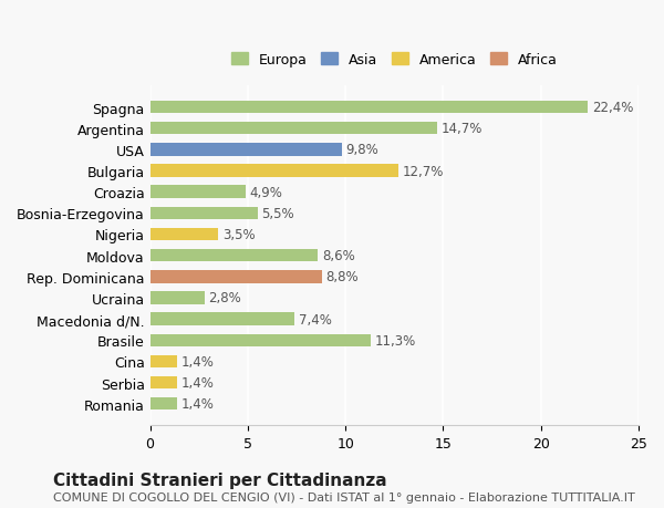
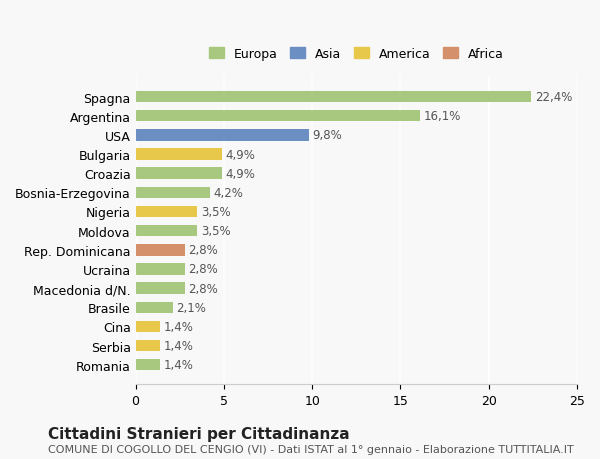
Argentina: 14,7% -> 16,1%
Bulgaria: 12,7% -> 4,9%
Bosnia-Erzegovina: 5,5% -> 4,2%
Moldova: 8,6% -> 3,5%
Rep. Dominicana: 8,8% -> 2,8%
Macedonia d/N.: 7,4% -> 2,8%
Brasile: 11,3% -> 2,1%
